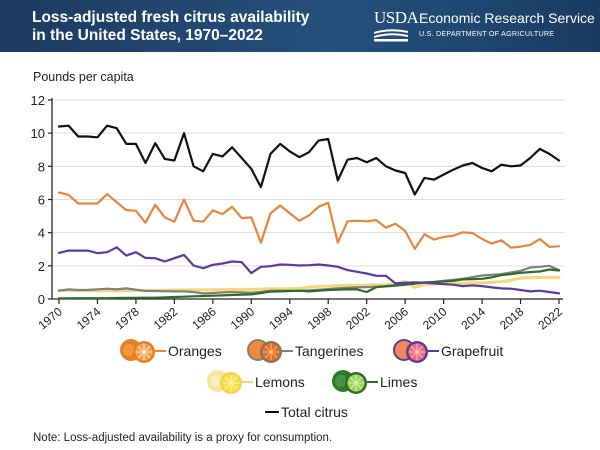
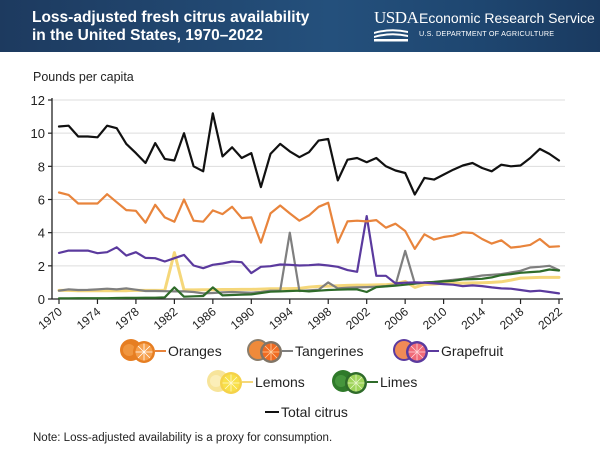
Total citrus/1978: 9.3 -> 8.8
Lemons/1982: 0.5 -> 2.8
Limes/1982: 0.1 -> 0.7
Limes/1986: 0.2 -> 0.7
Total citrus/1986: 8.8 -> 11.2
Total citrus/1990: 7.8 -> 8.8
Tangerines/1994: 0.5 -> 4.0
Tangerines/1998: 0.6 -> 1.0
Grapefruit/2002: 1.5 -> 5.0
Tangerines/2006: 0.9 -> 2.9
